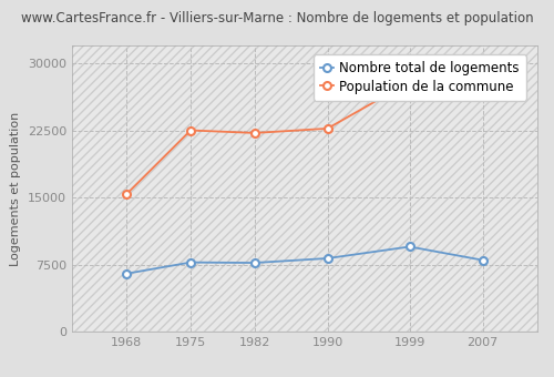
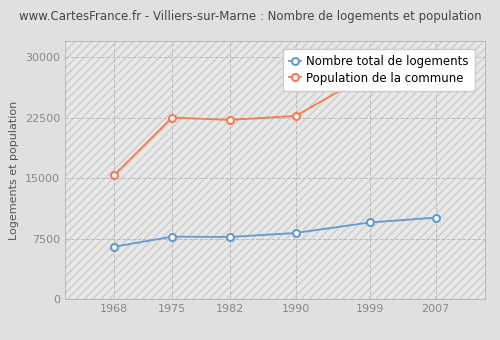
Nombre total de logements/2007: 8000 -> 10100
